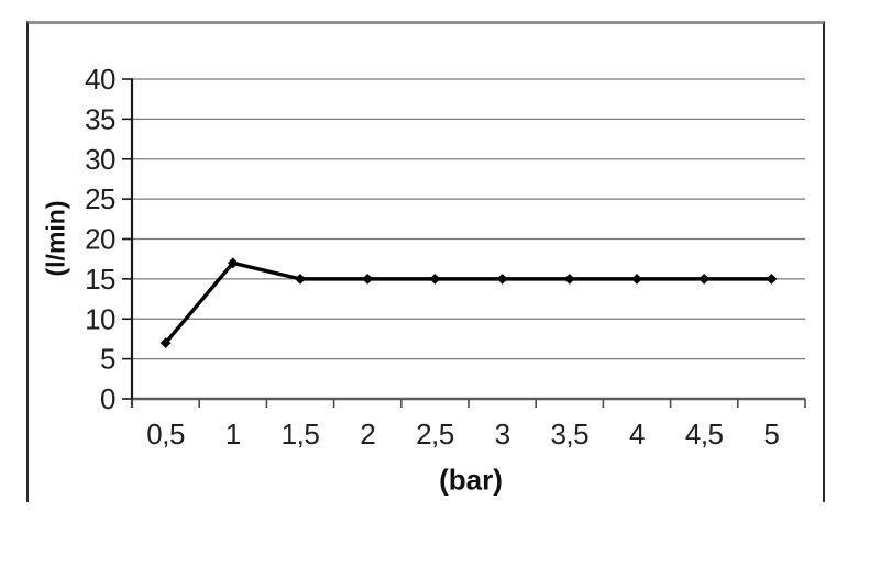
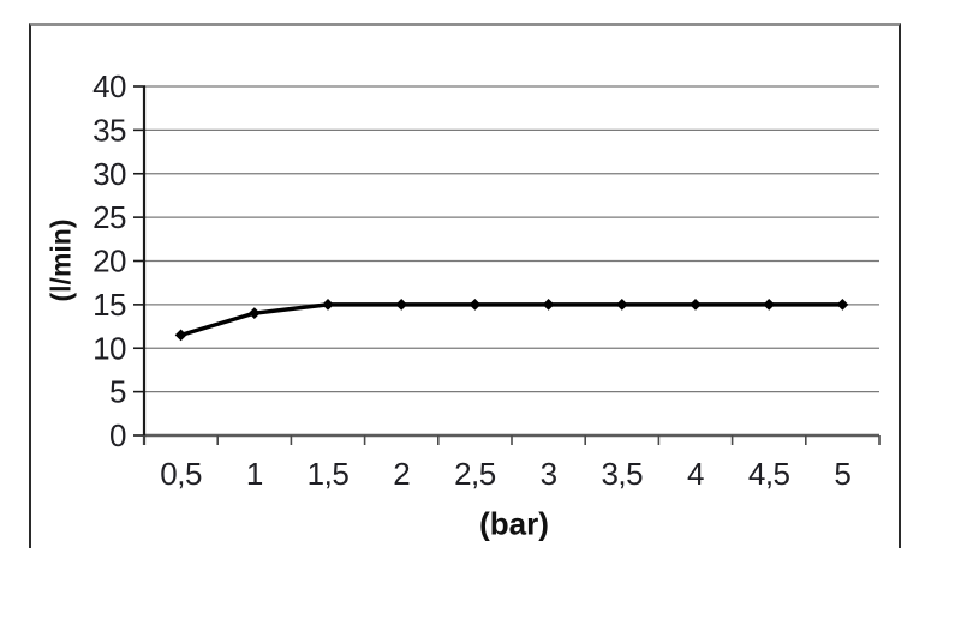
0,5: 7 -> 12
1: 17 -> 14
